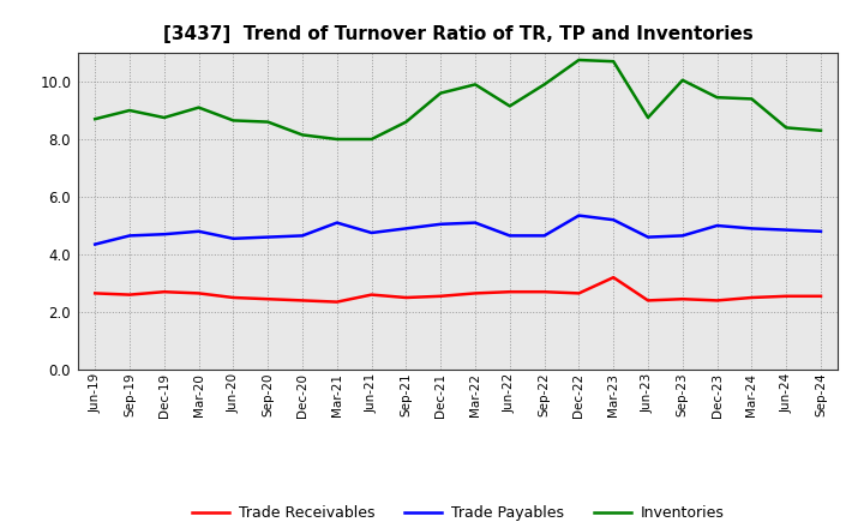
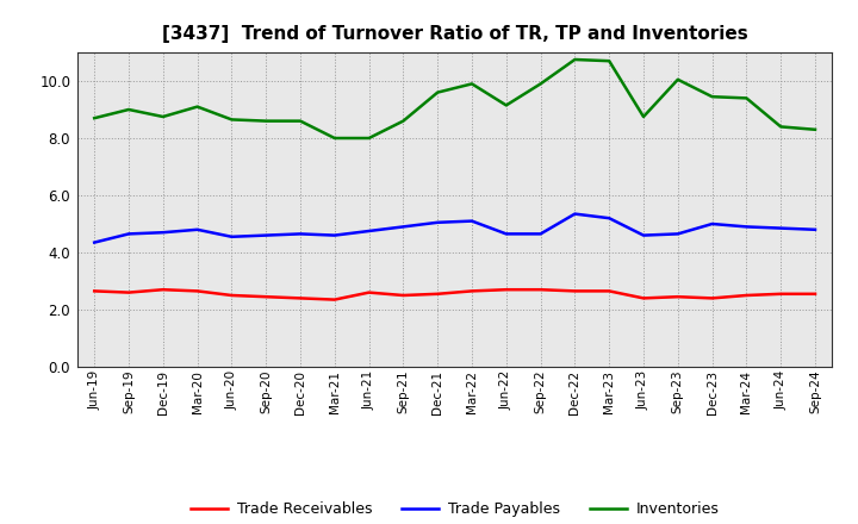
Inventories/Dec-20: 8.15 -> 8.60
Trade Payables/Mar-21: 5.10 -> 4.60
Trade Receivables/Mar-23: 3.20 -> 2.65
